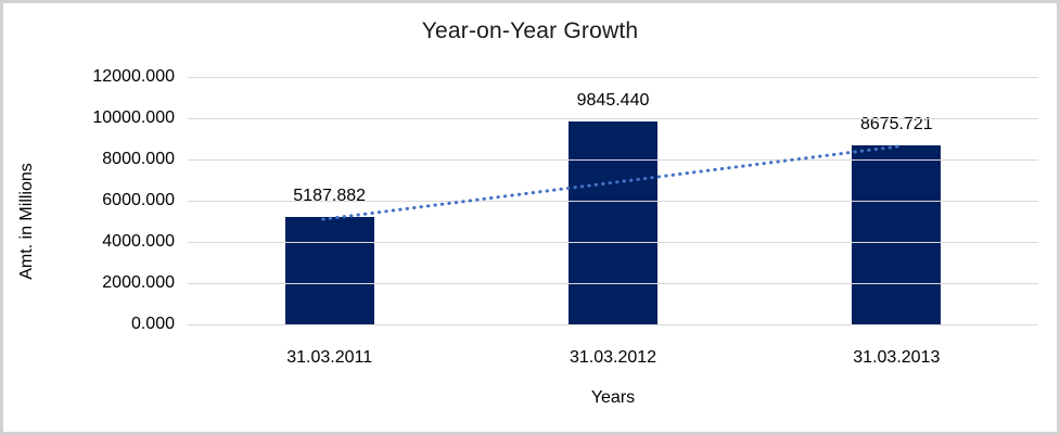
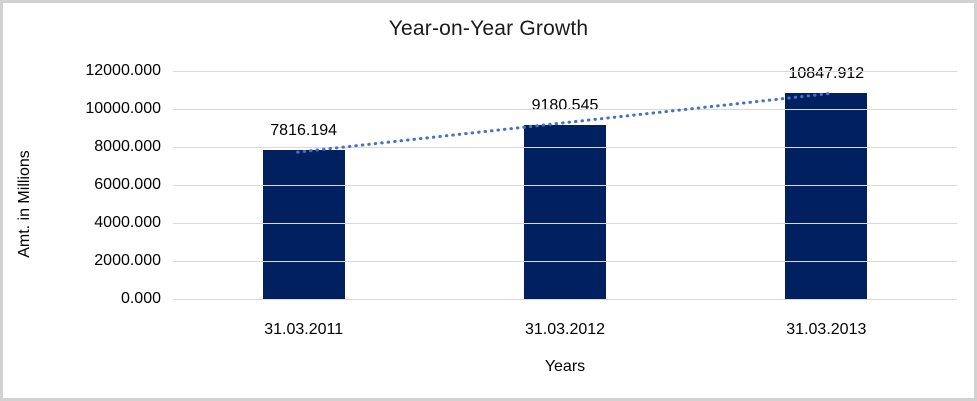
31.03.2011: 5187.882 -> 7816.194
31.03.2012: 9845.440 -> 9180.545
31.03.2013: 8675.721 -> 10847.912
